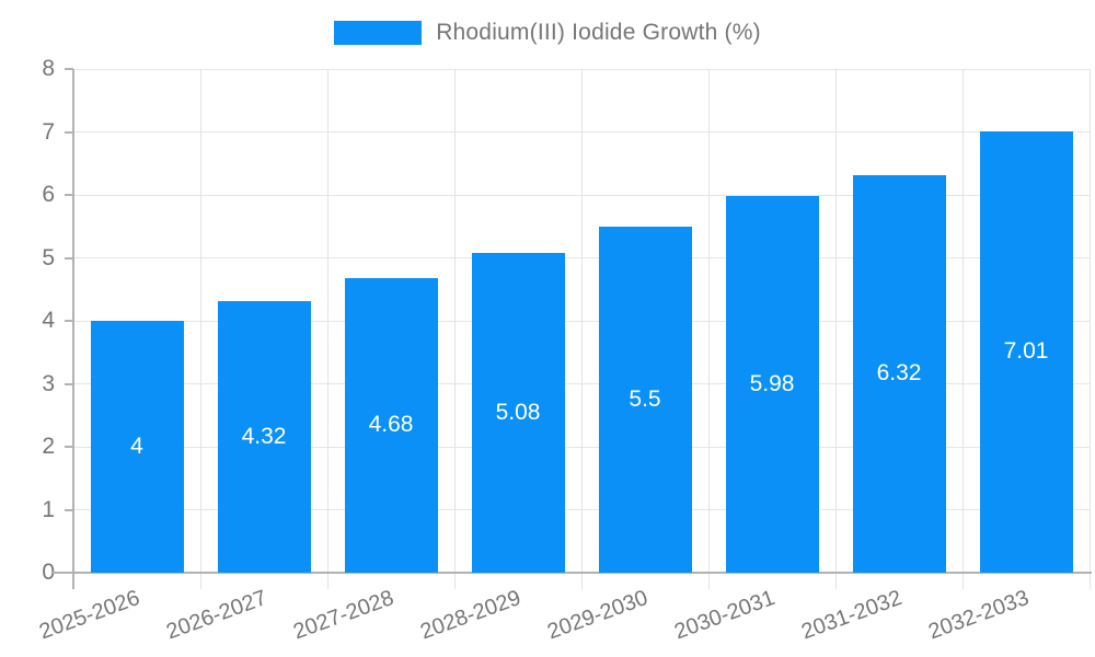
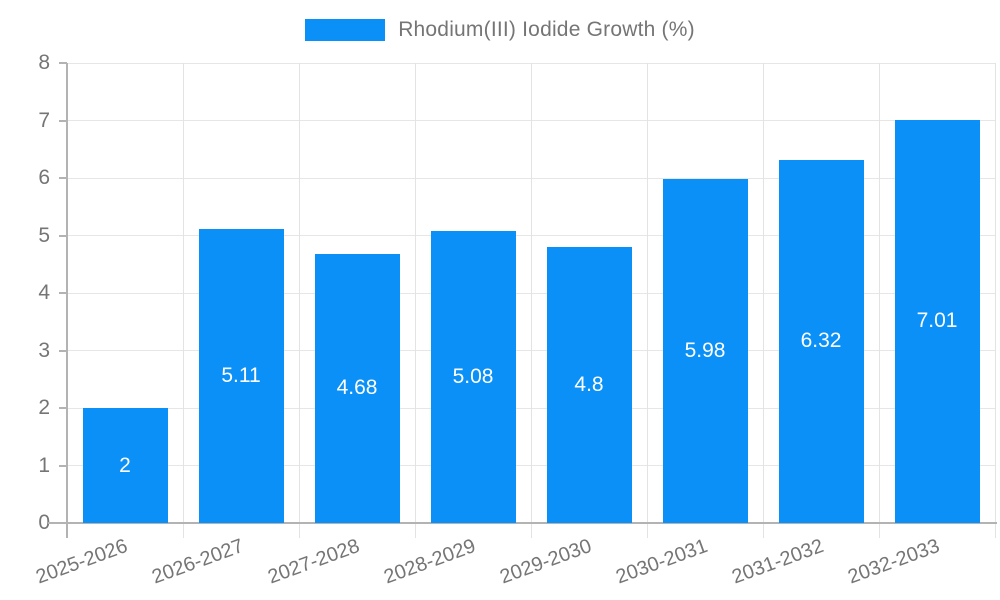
2025-2026: 4 -> 2
2026-2027: 4.32 -> 5.11
2029-2030: 5.5 -> 4.8
